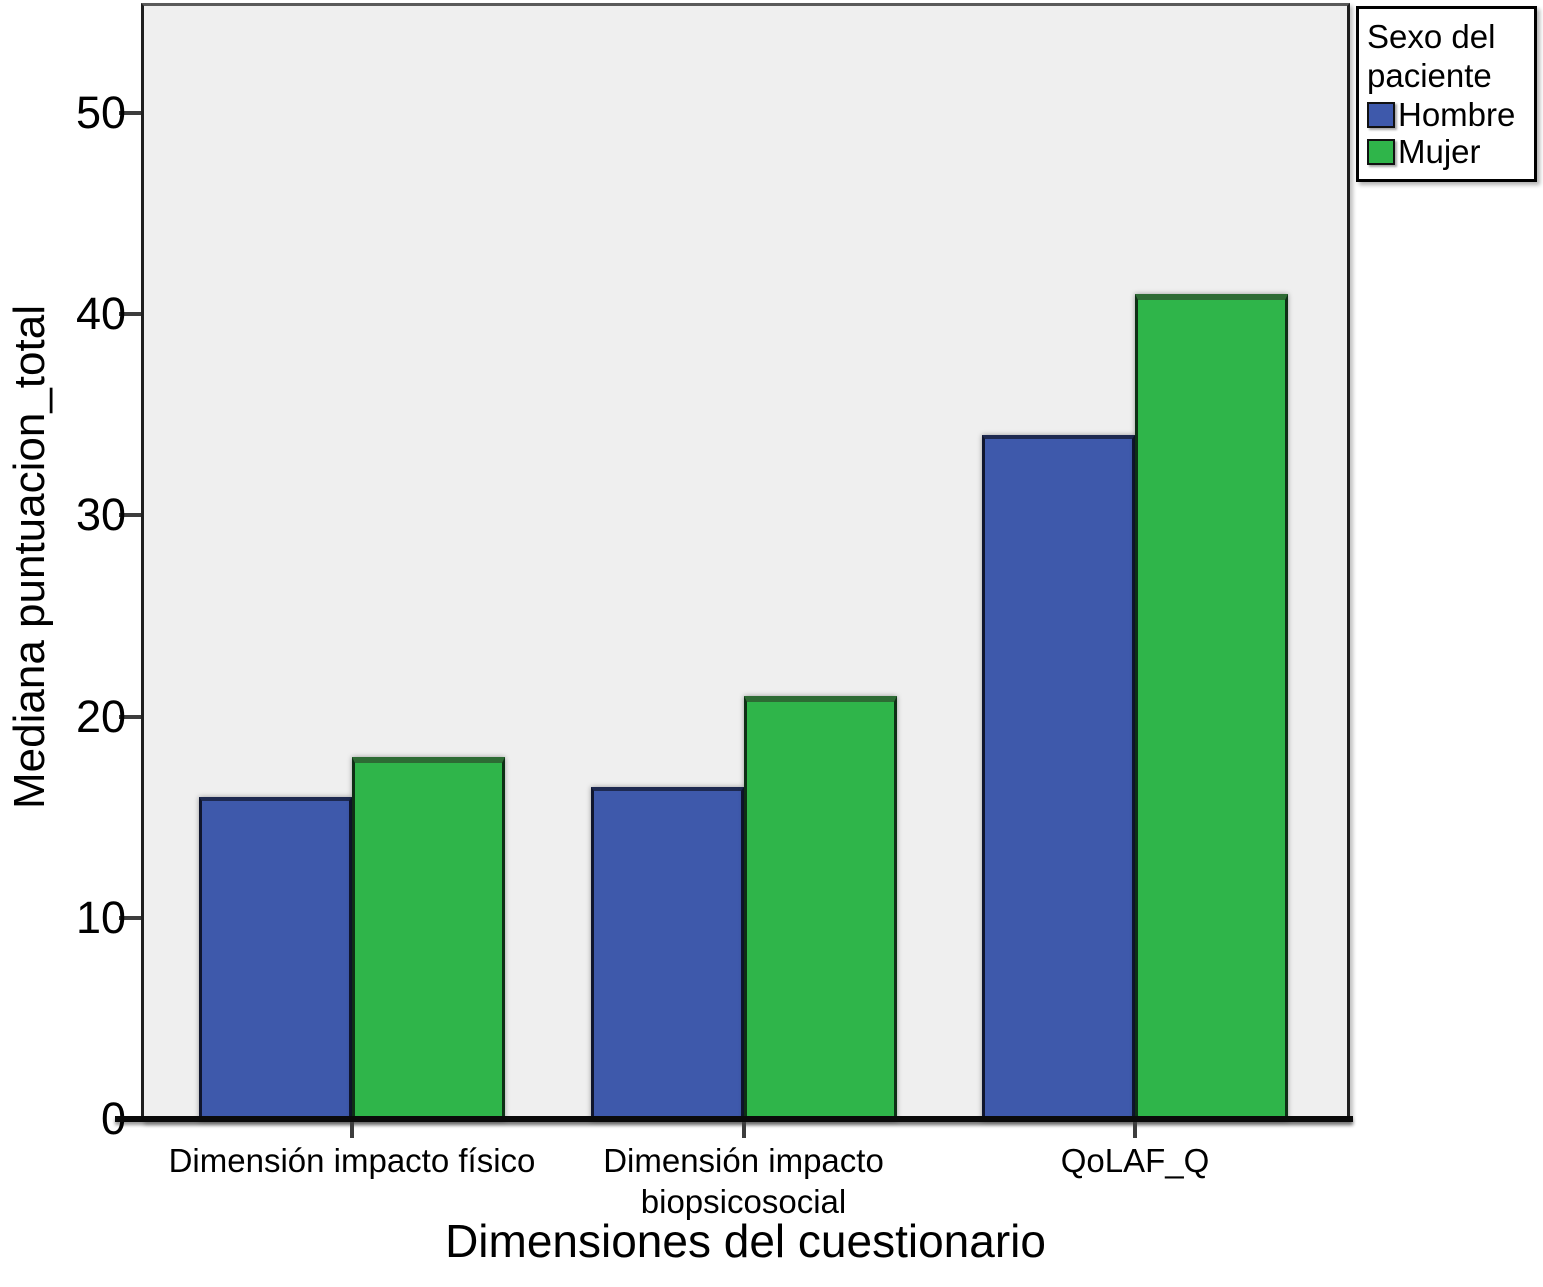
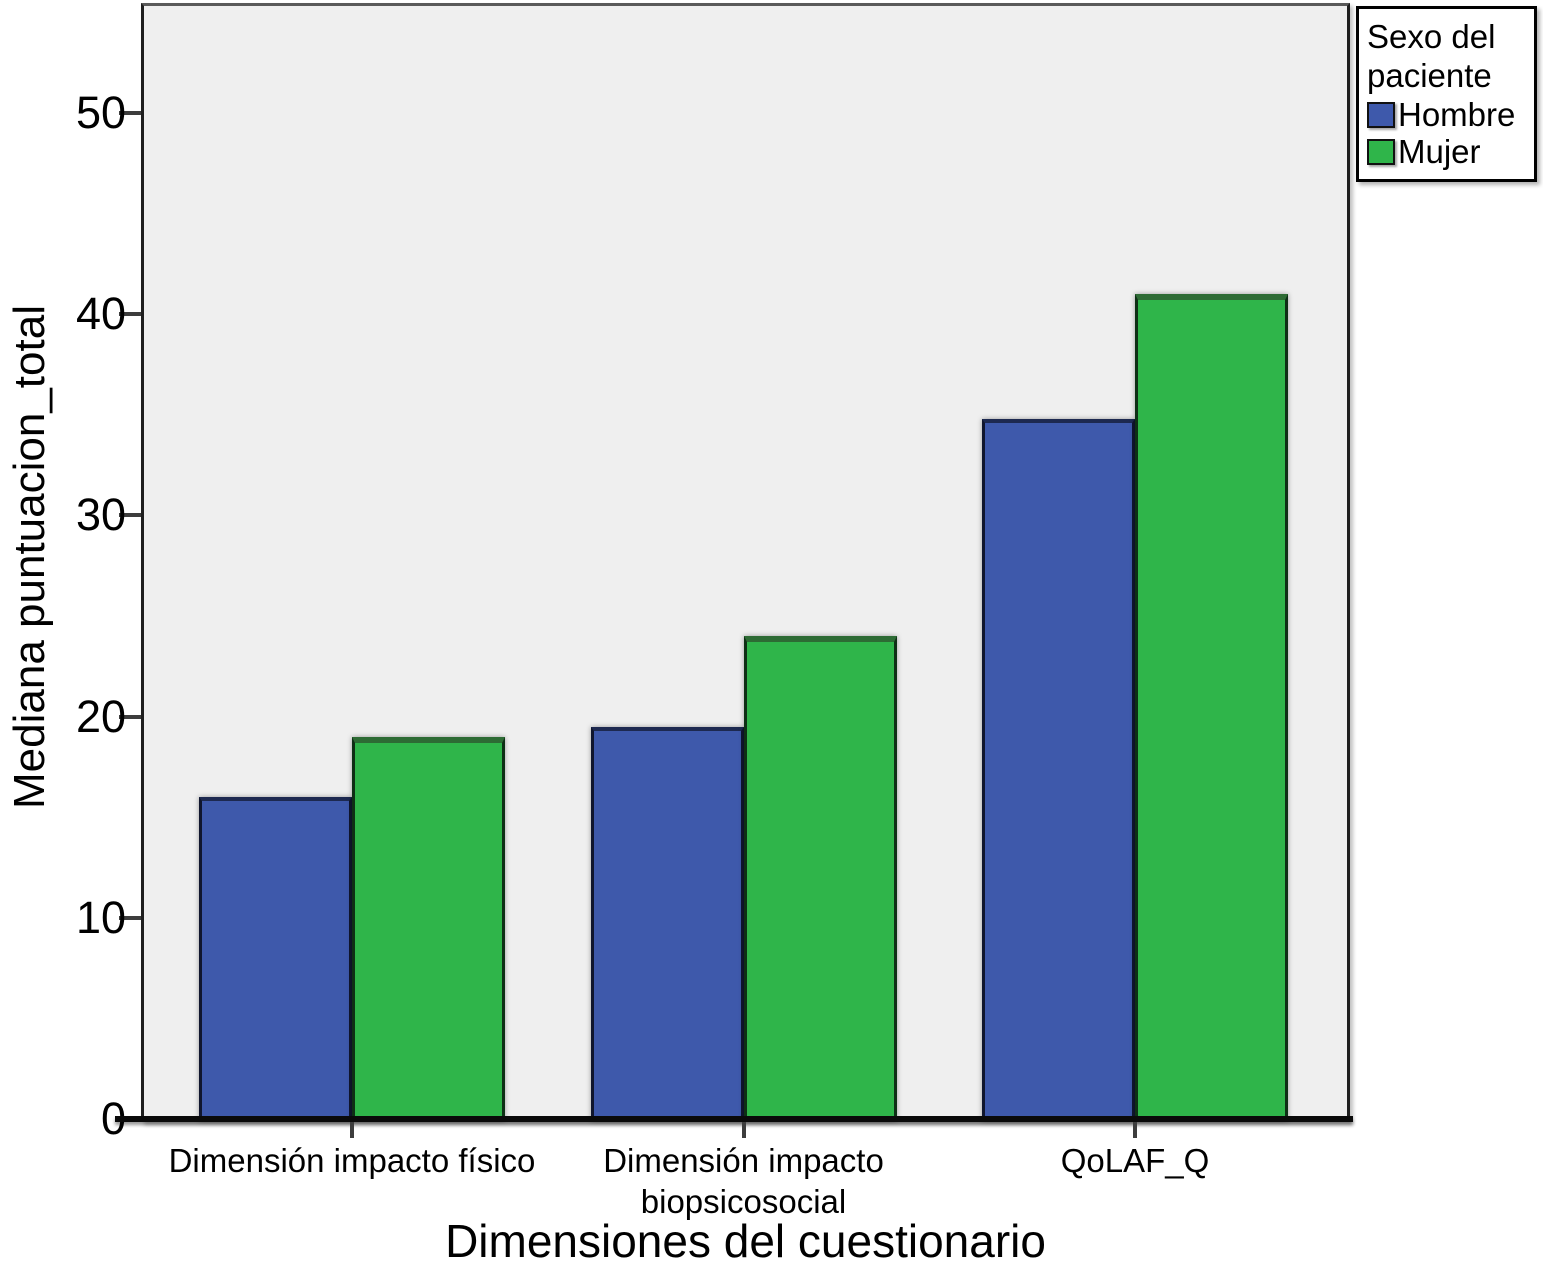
Mujer/Dimensión impacto físico: 18 -> 19
Hombre/Dimensión impacto biopsicosocial: 16.5 -> 19.5
Mujer/Dimensión impacto biopsicosocial: 21 -> 24
Hombre/QoLAF_Q: 34.0 -> 34.8
